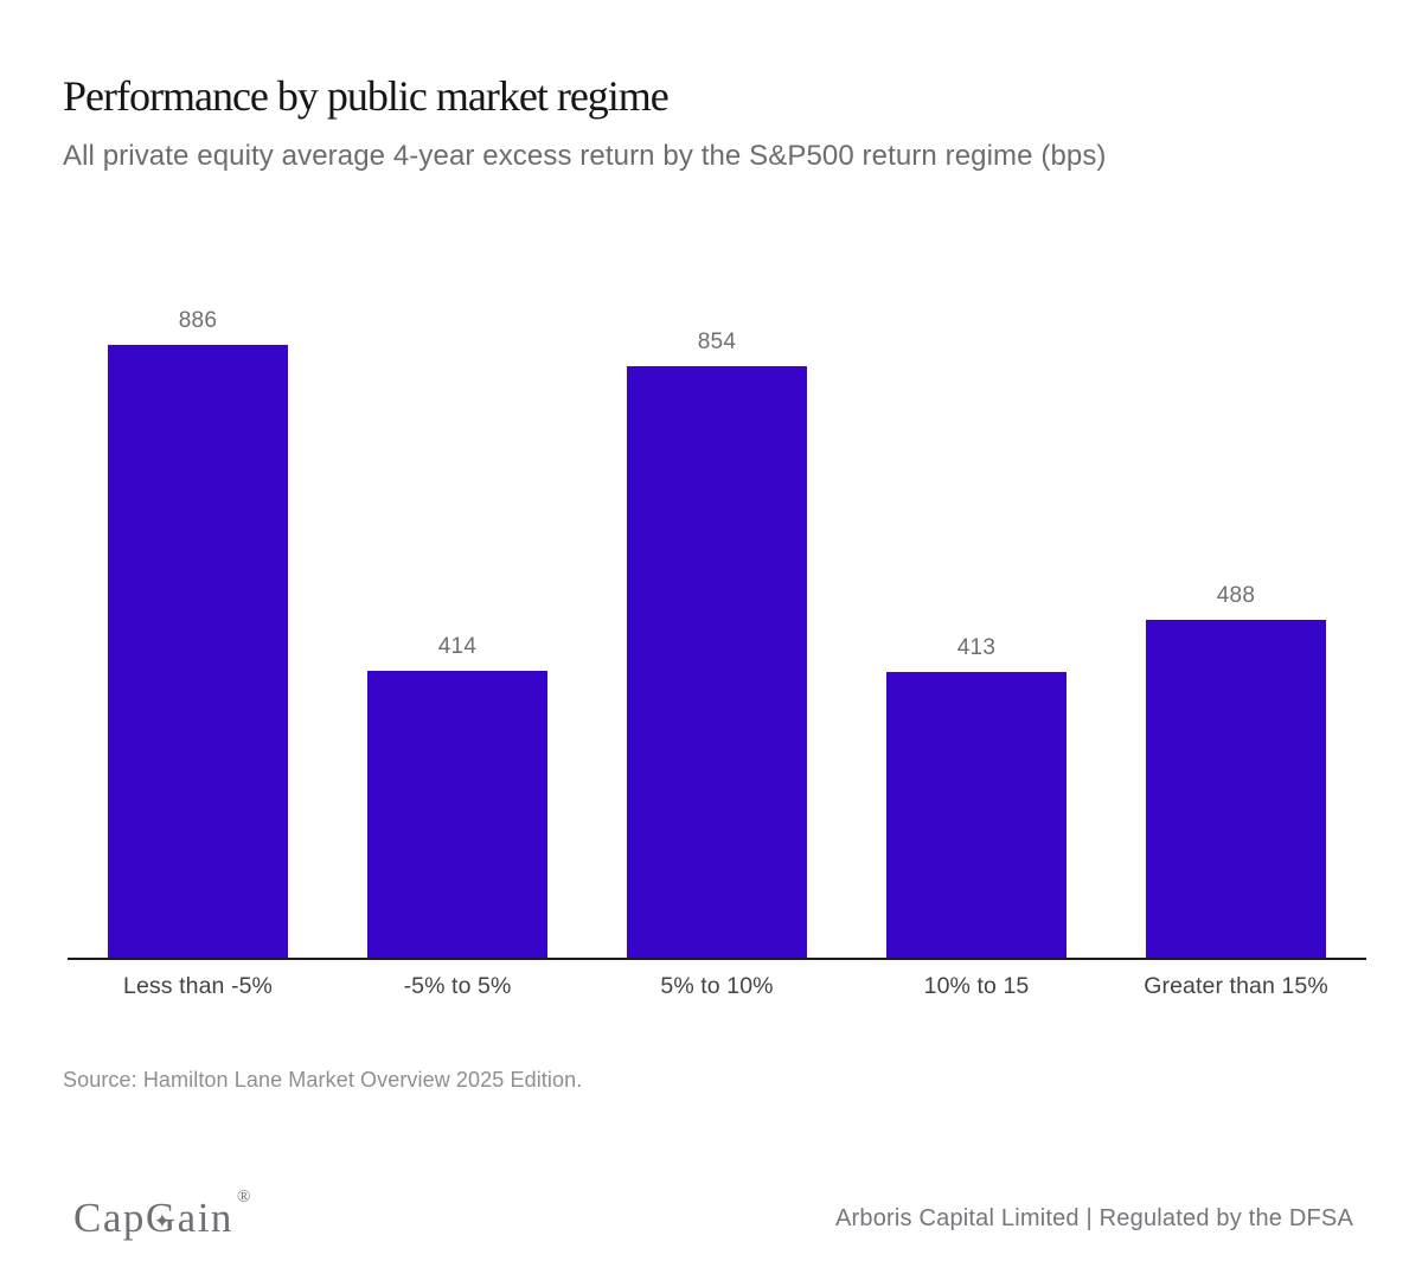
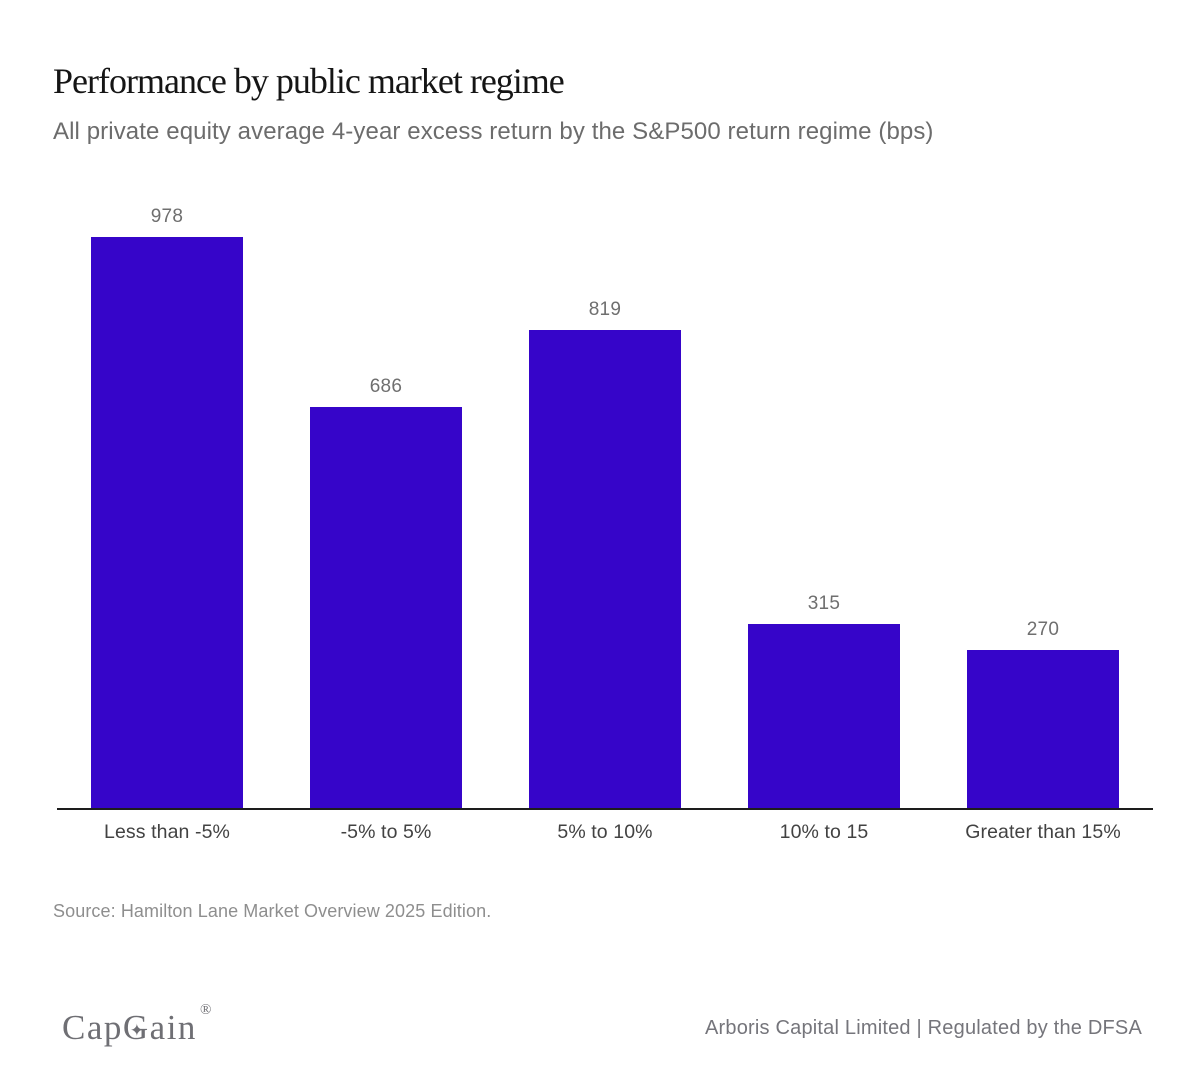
Less than -5%: 886 -> 978
-5% to 5%: 414 -> 686
5% to 10%: 854 -> 819
10% to 15: 413 -> 315
Greater than 15%: 488 -> 270
